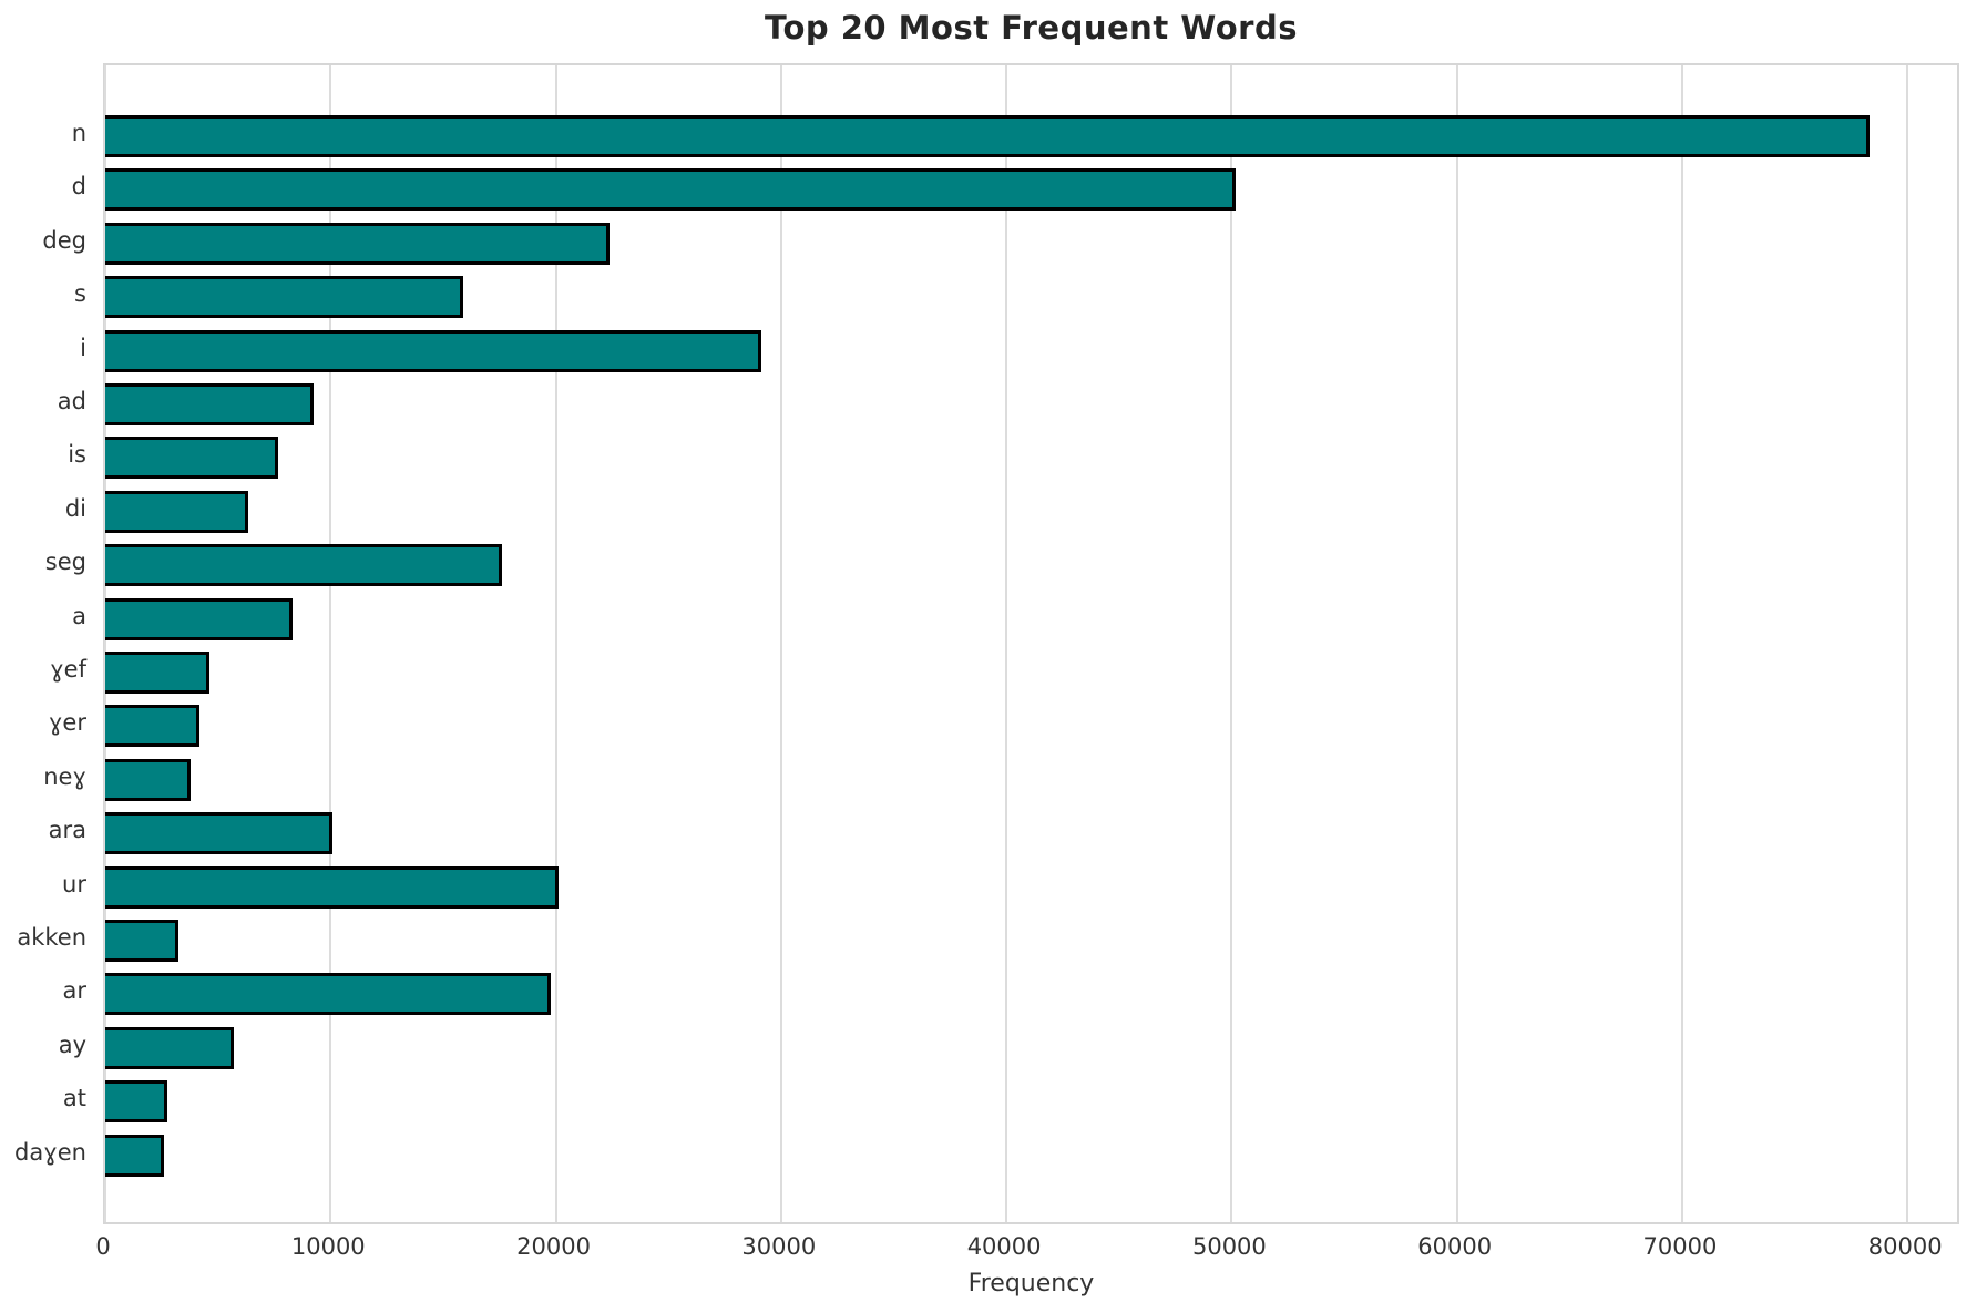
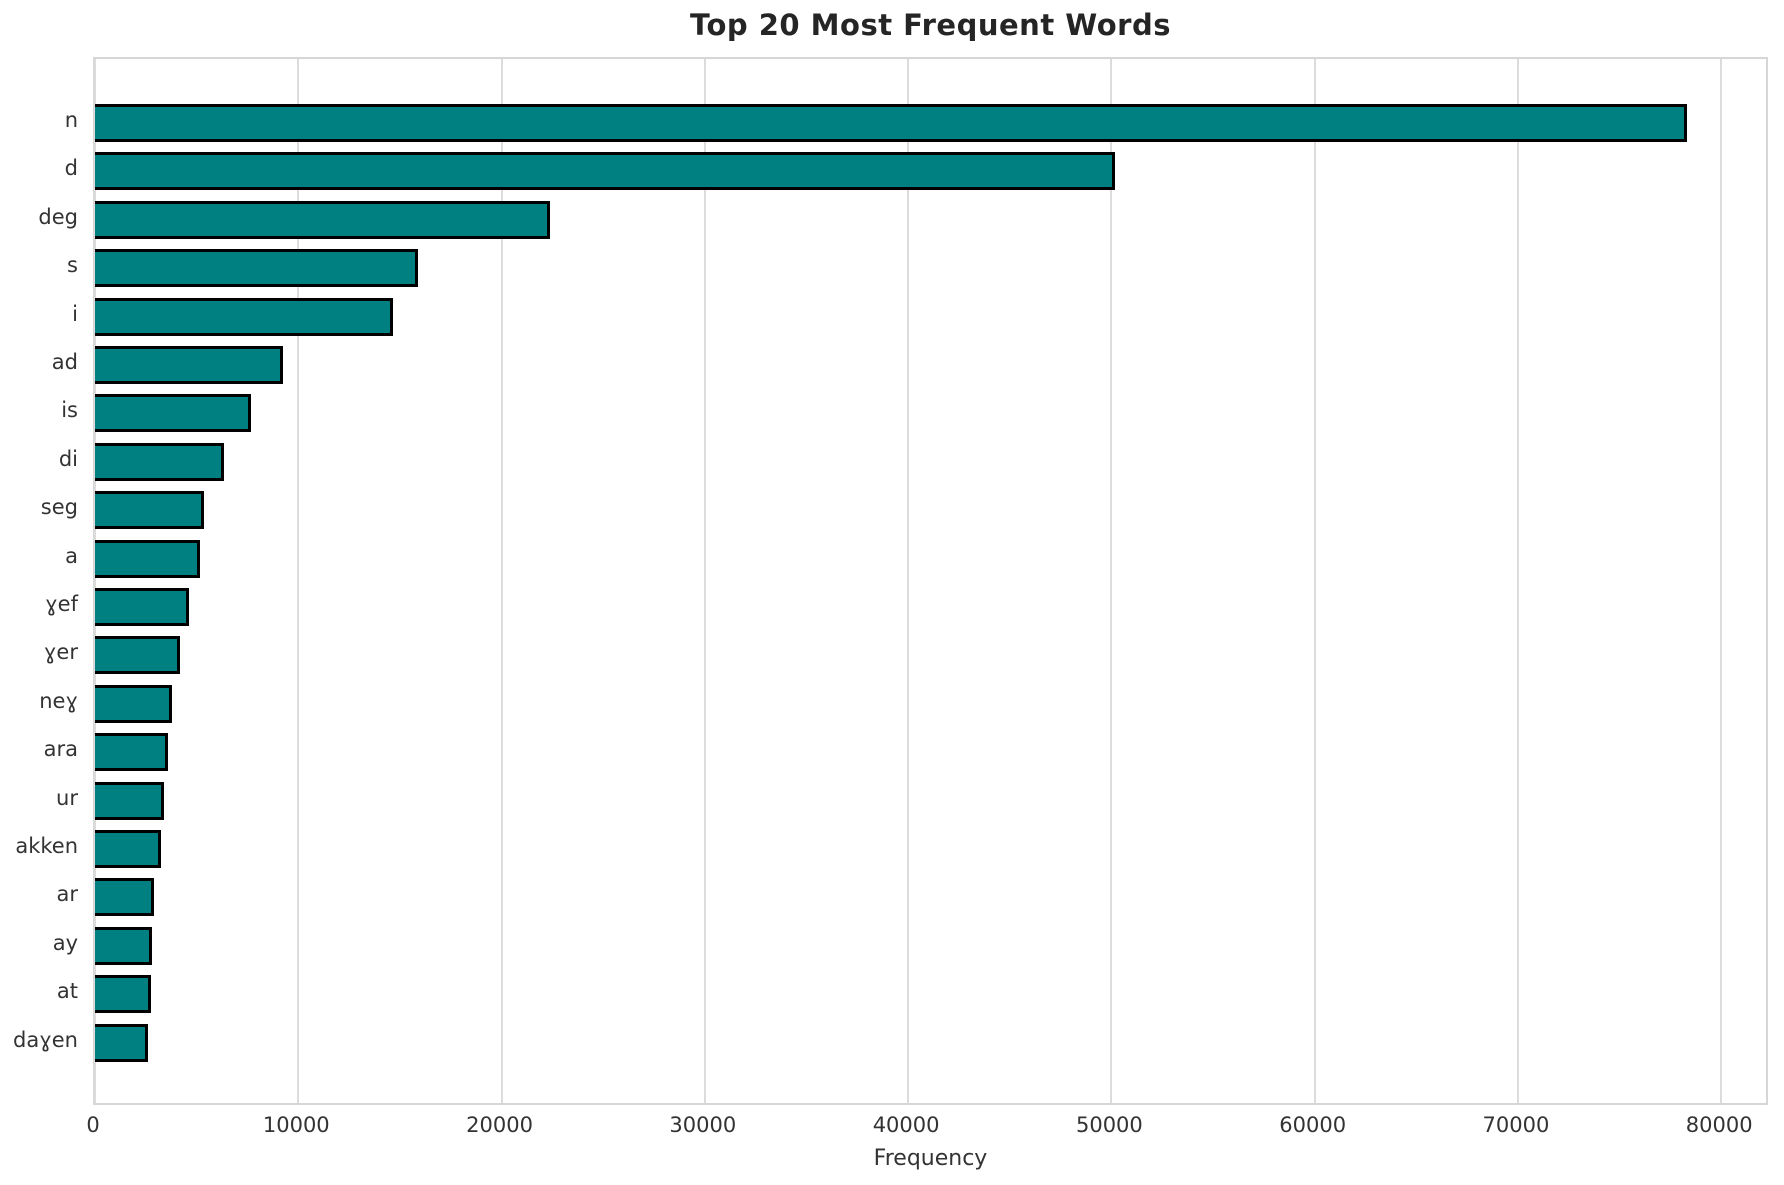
i: 29100 -> 14600
seg: 17600 -> 5300
a: 8300 -> 5200
ara: 10100 -> 3600
ur: 20100 -> 3400
ar: 19800 -> 2900
ay: 5700 -> 2800
